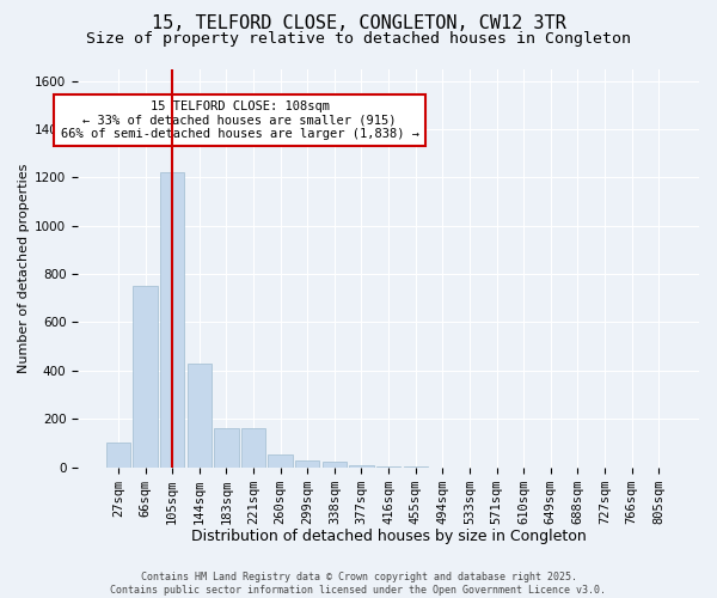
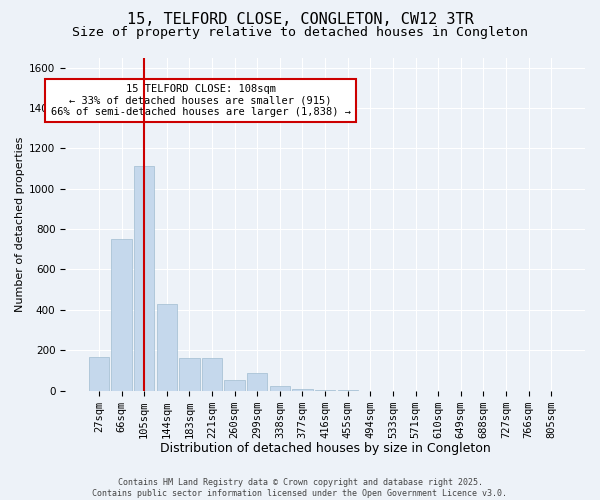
27sqm: 100 -> 165
105sqm: 1220 -> 1115
299sqm: 30 -> 85
